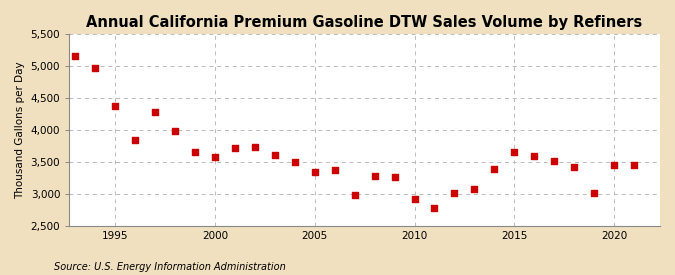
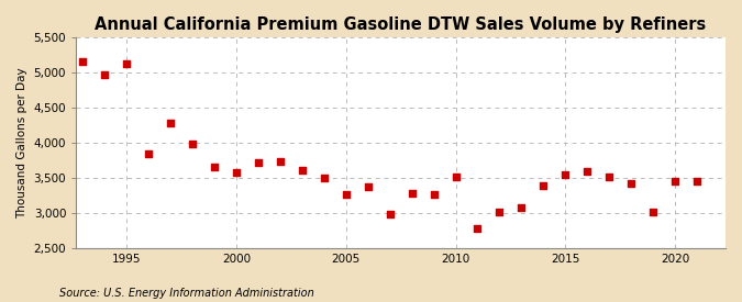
1995: 4,370 -> 5,120
2005: 3,350 -> 3,260
2010: 2,920 -> 3,520
2015: 3,660 -> 3,540
